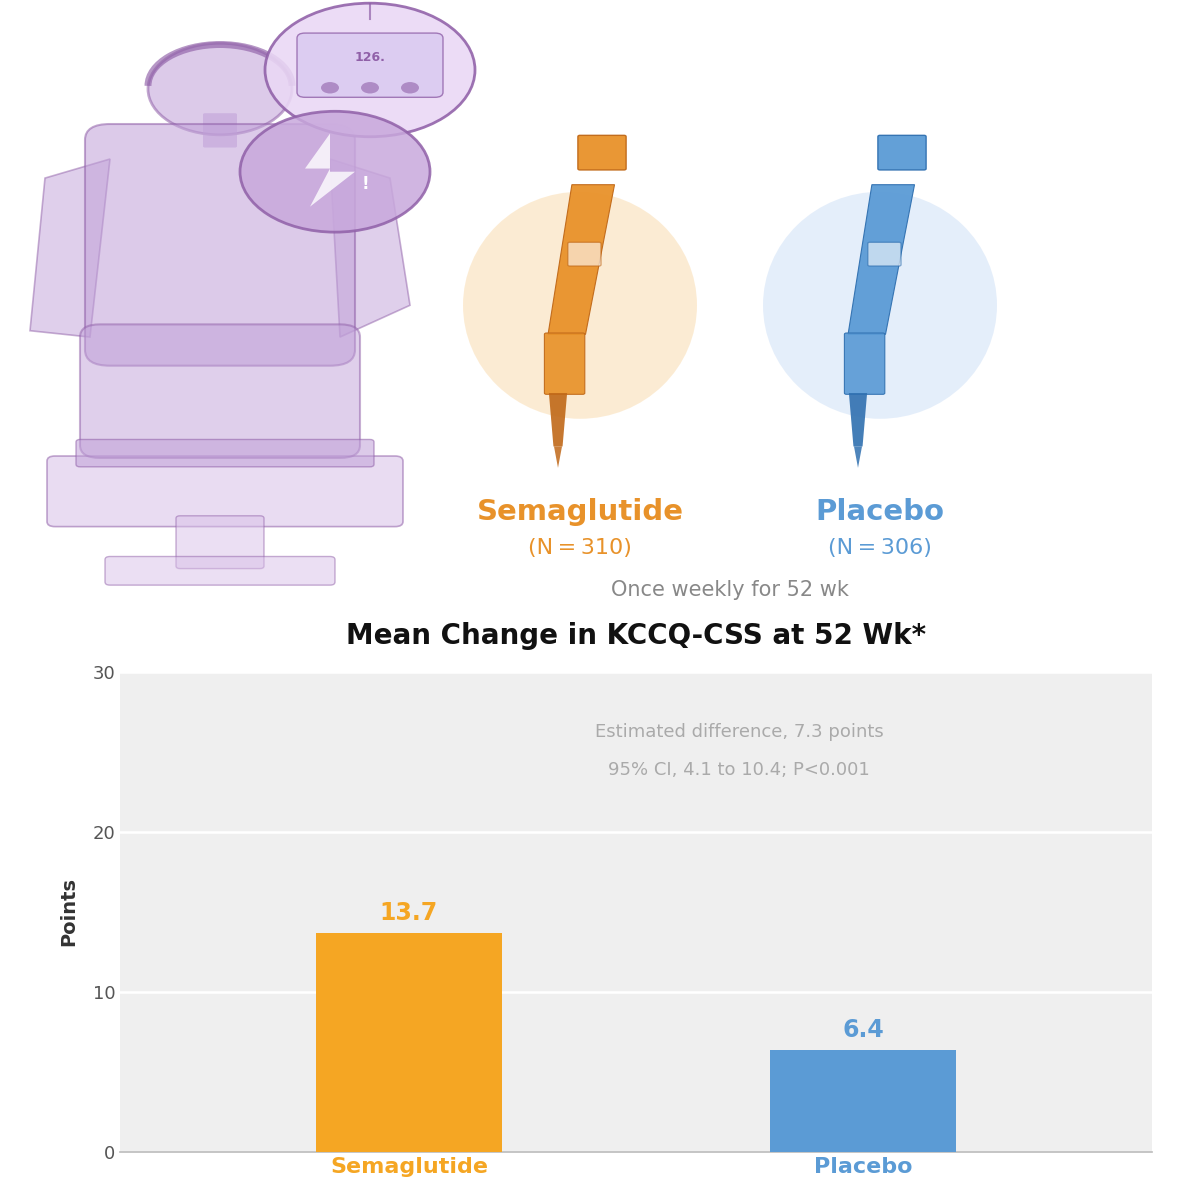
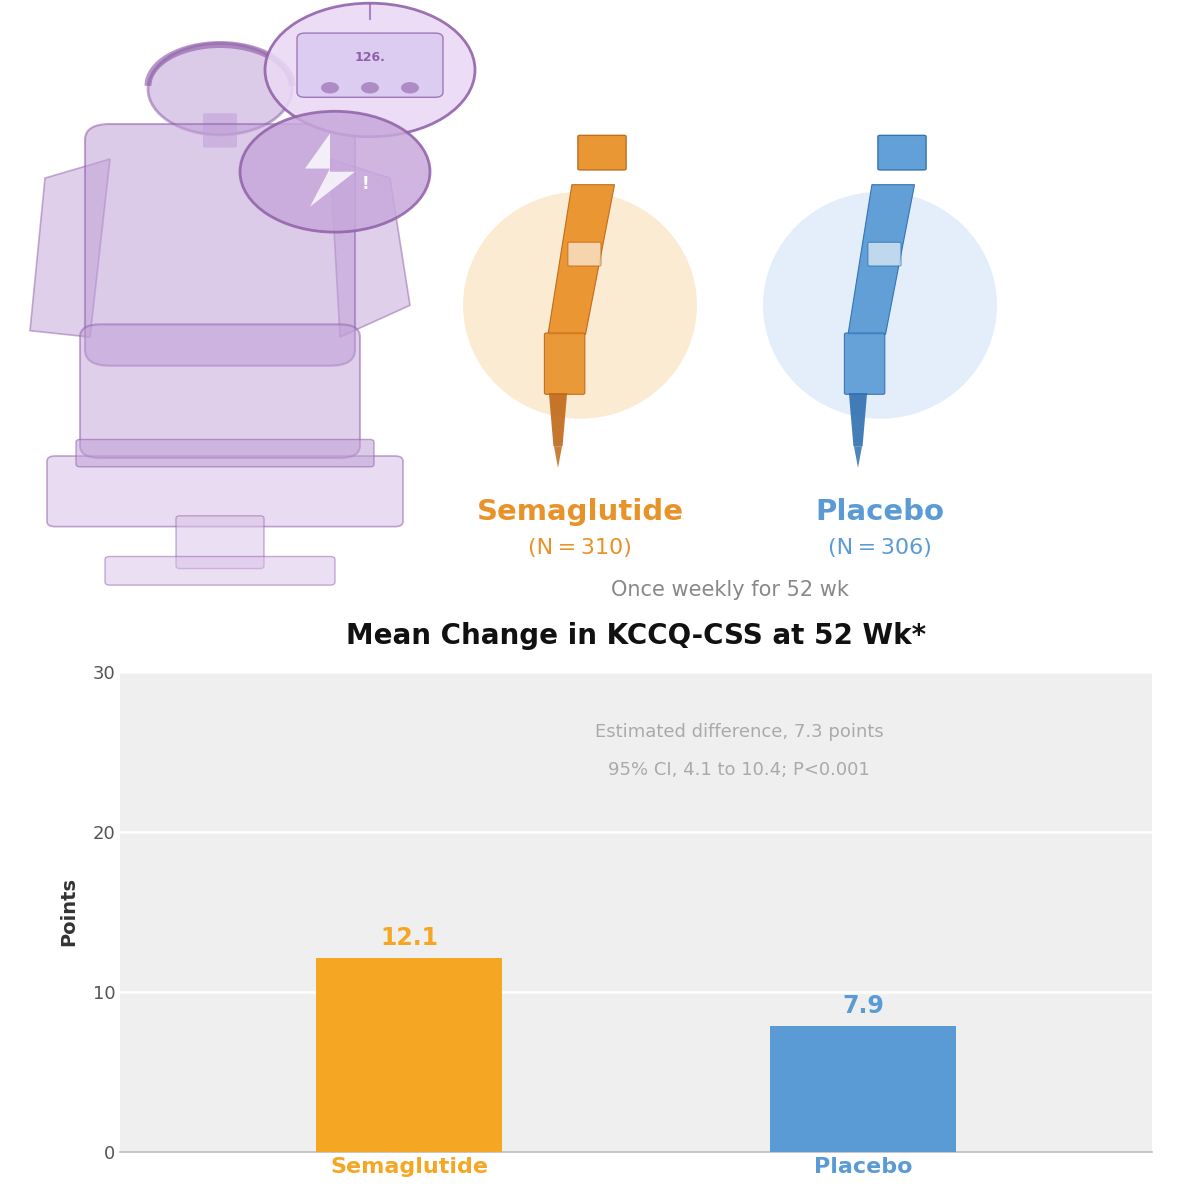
Semaglutide: 13.7 -> 12.1
Placebo: 6.4 -> 7.9
